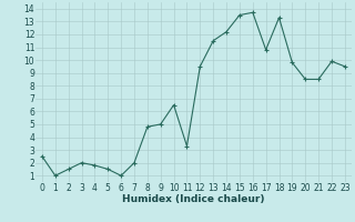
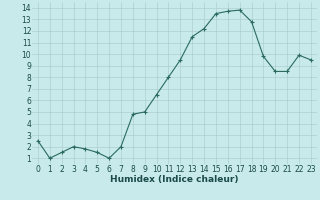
11: 3.3 -> 8.0
17: 10.8 -> 13.8
18: 13.3 -> 12.8
